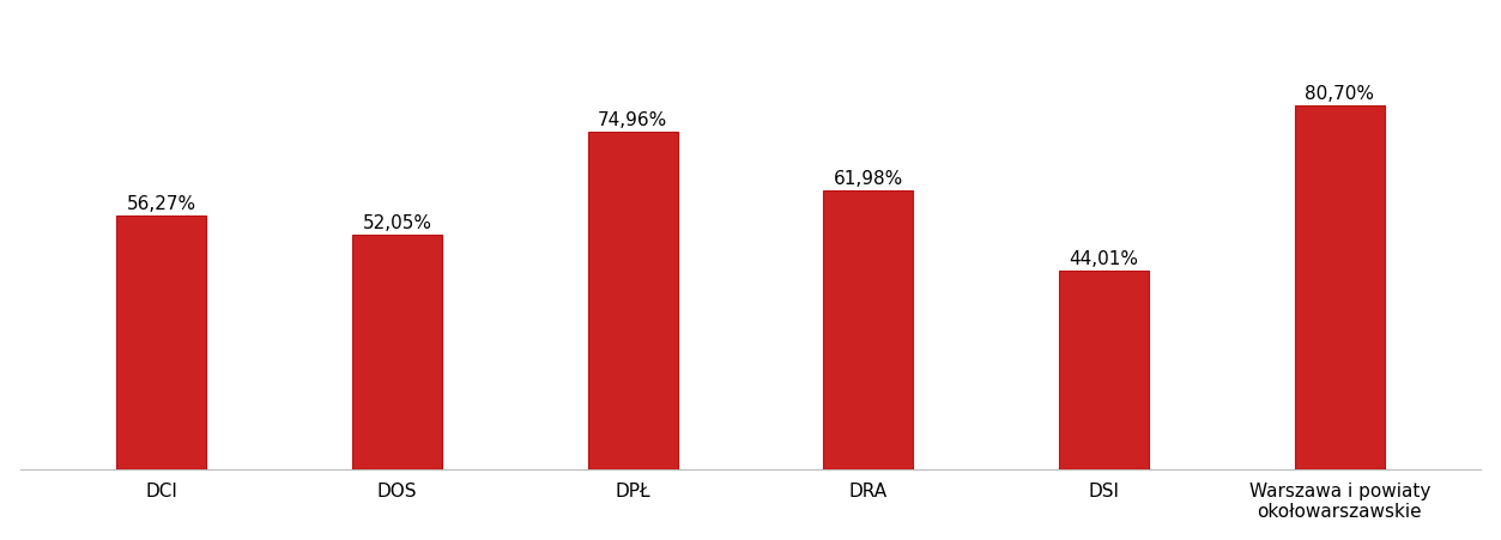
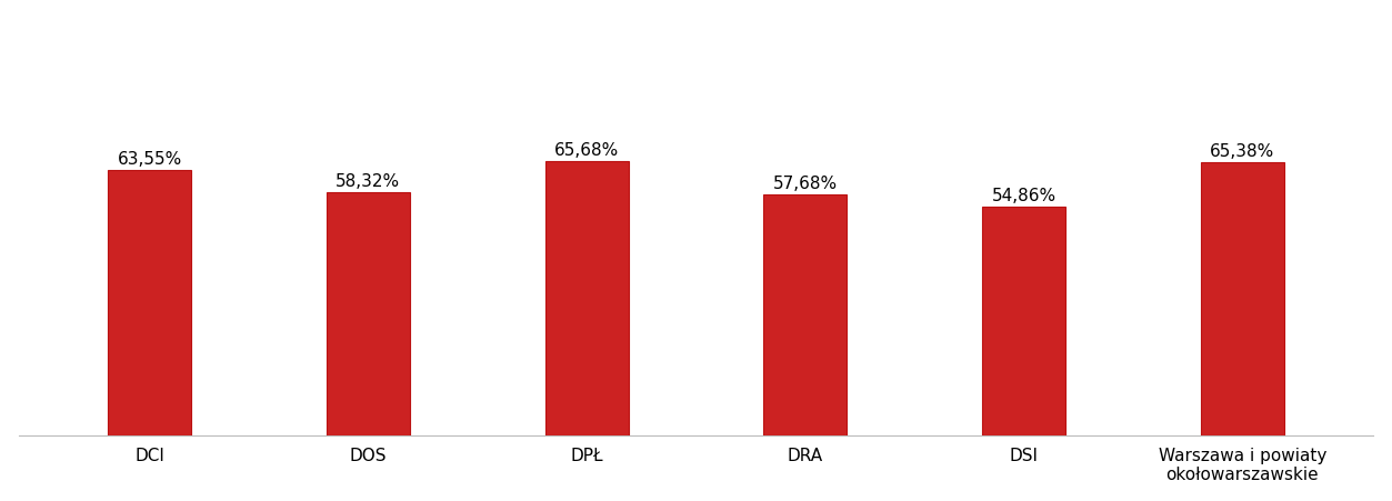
DCI: 56,27% -> 63,55%
DOS: 52,05% -> 58,32%
DPŁ: 74,96% -> 65,68%
DRA: 61,98% -> 57,68%
DSI: 44,01% -> 54,86%
Warszawa i powiaty okołowarszawskie: 80,70% -> 65,38%
